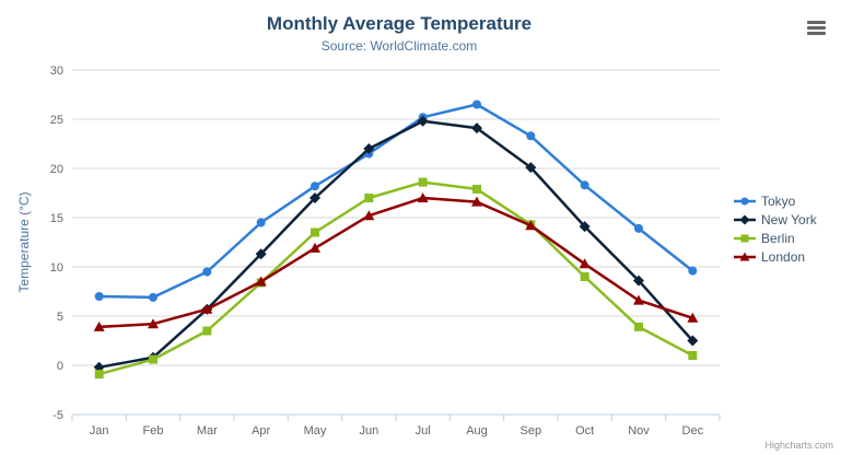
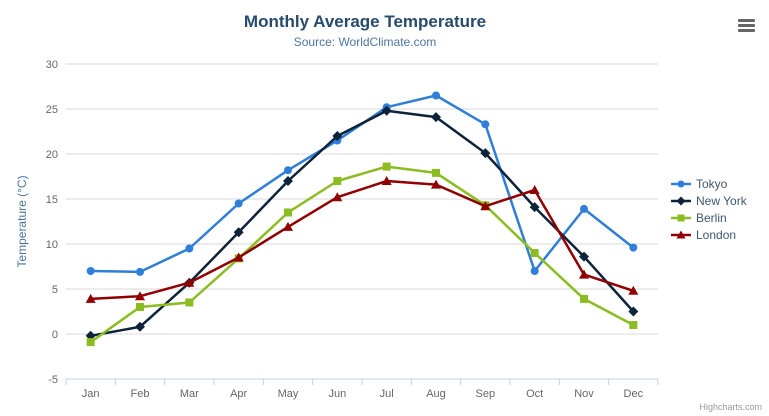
Berlin/Feb: 1 -> 3
Tokyo/Oct: 18 -> 7
London/Oct: 10 -> 16
